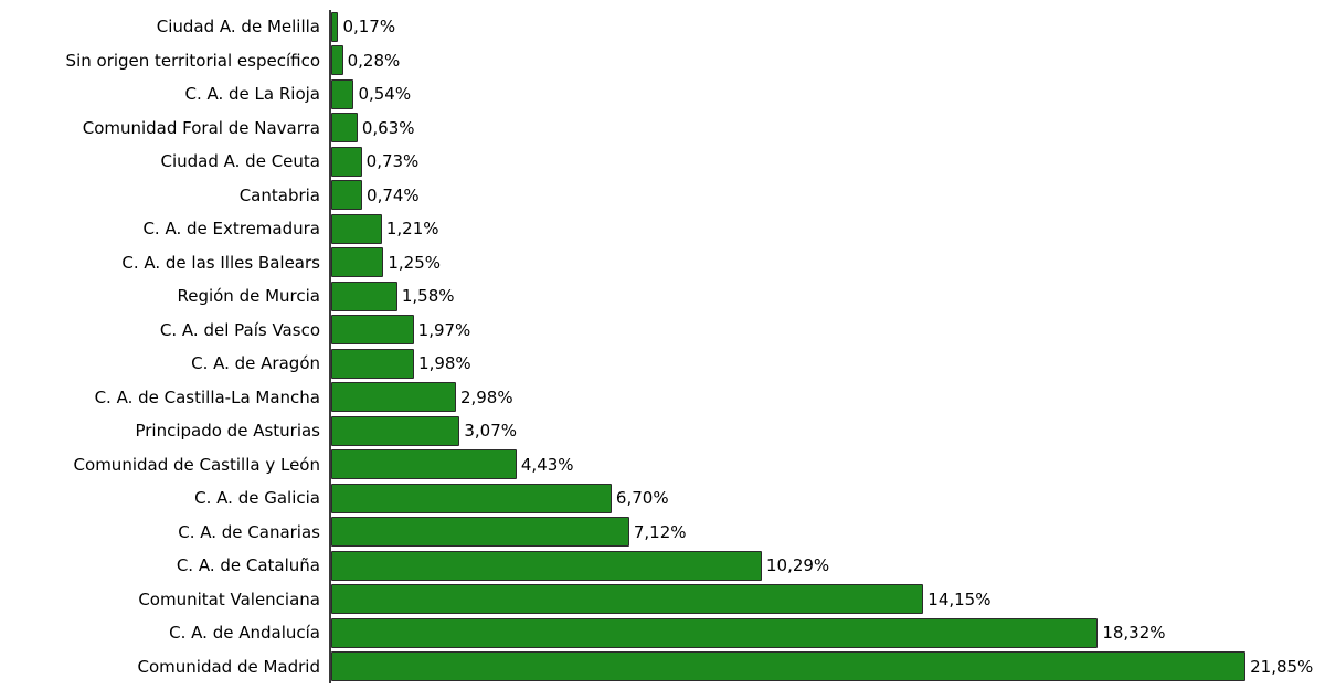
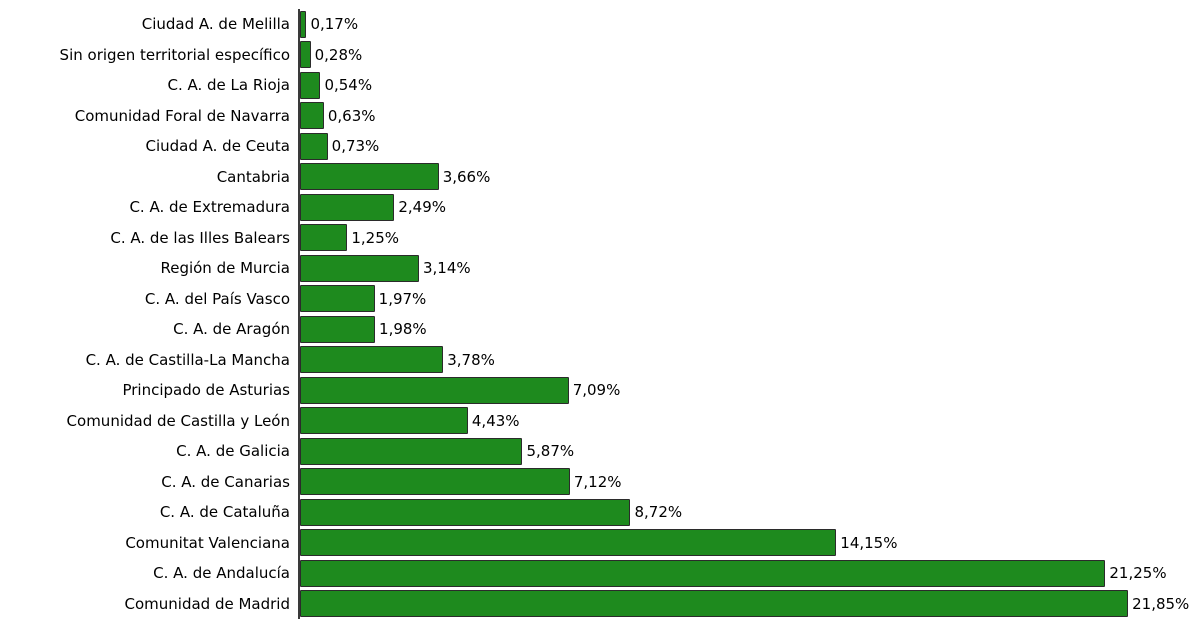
Cantabria: 0,74% -> 3,66%
C. A. de Extremadura: 1,21% -> 2,49%
Región de Murcia: 1,58% -> 3,14%
C. A. de Castilla-La Mancha: 2,98% -> 3,78%
Principado de Asturias: 3,07% -> 7,09%
C. A. de Galicia: 6,70% -> 5,87%
C. A. de Cataluña: 10,29% -> 8,72%
C. A. de Andalucía: 18,32% -> 21,25%
